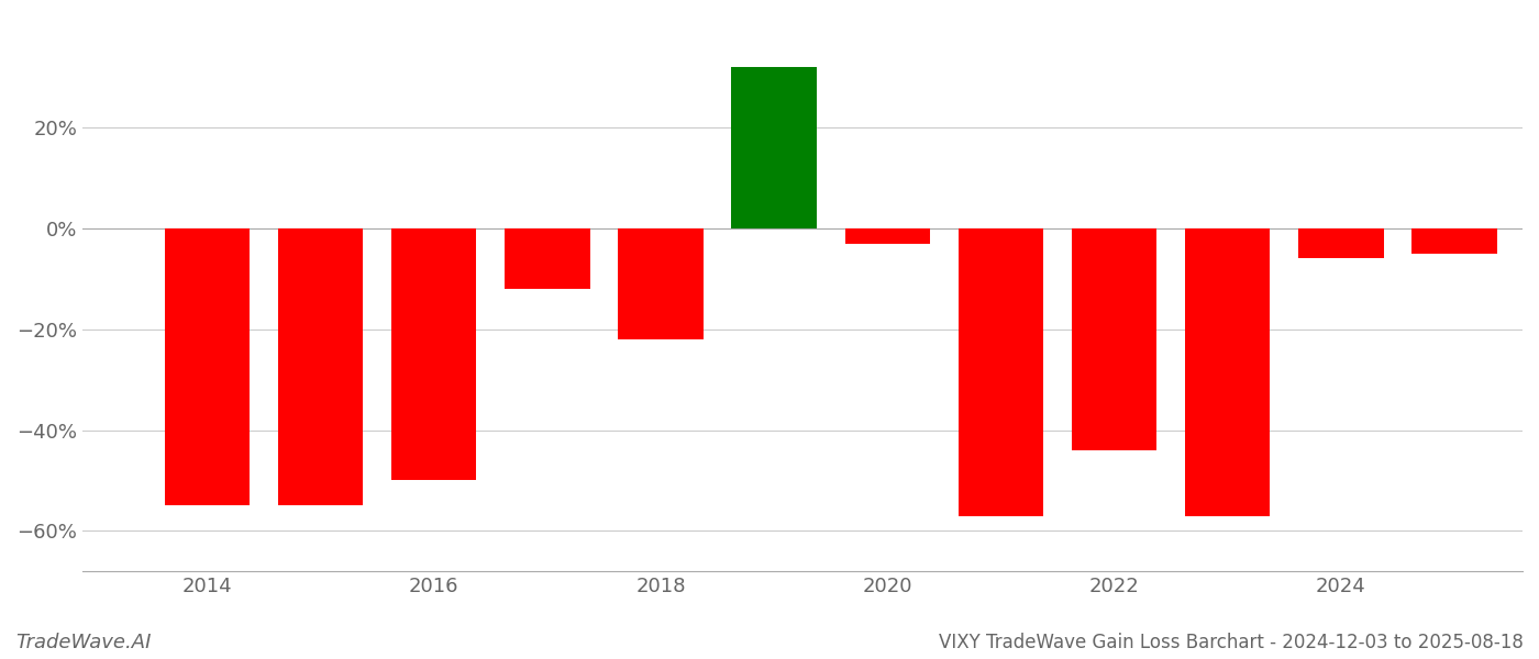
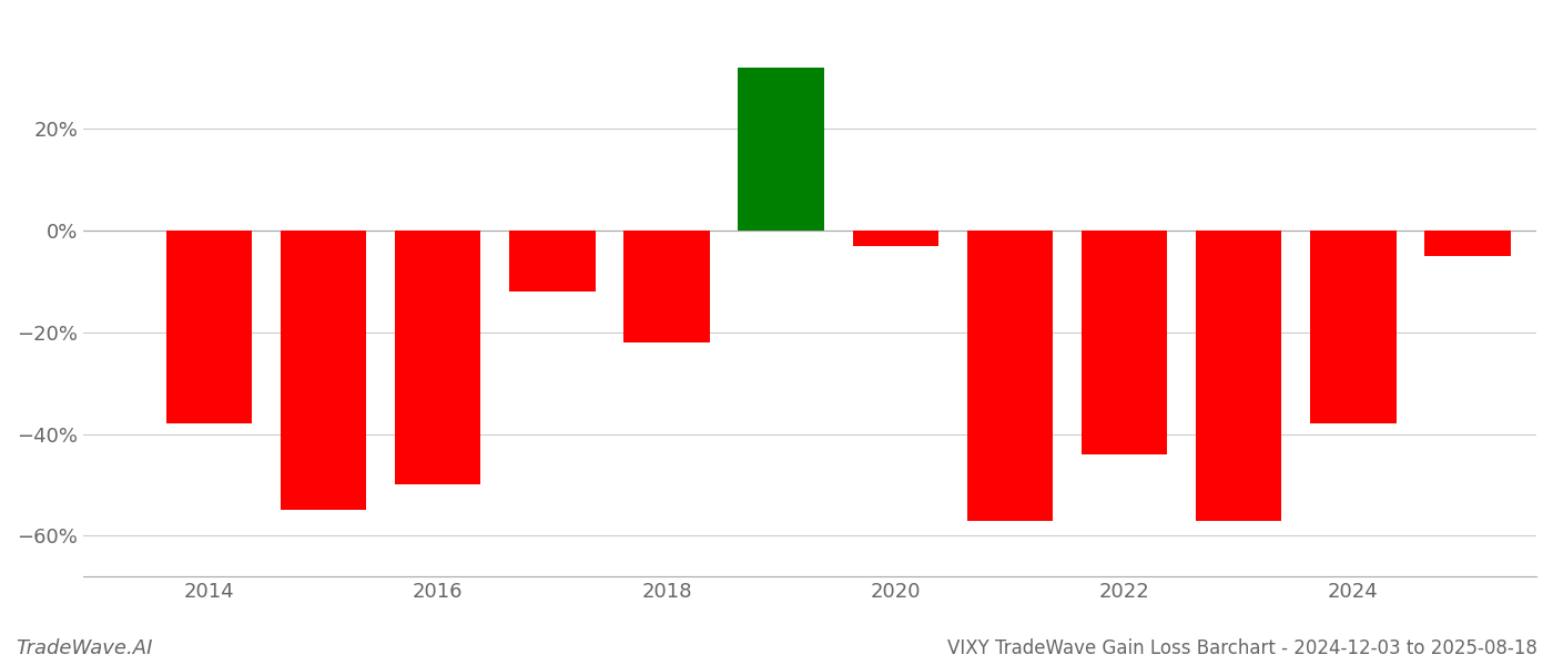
2014: -55% -> -38%
2024: -6% -> -38%
